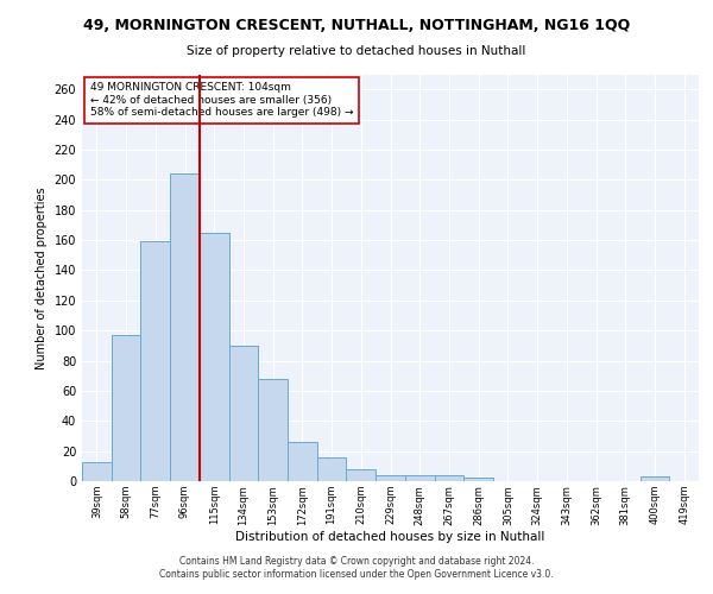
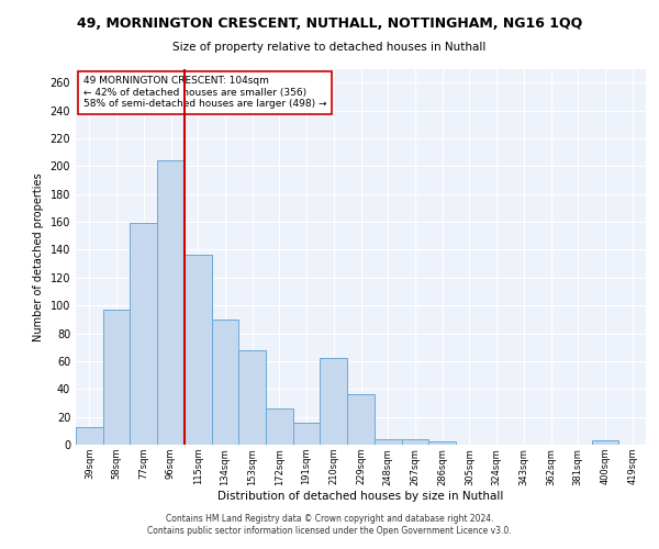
115sqm: 165 -> 136
210sqm: 8 -> 62
229sqm: 4 -> 36
